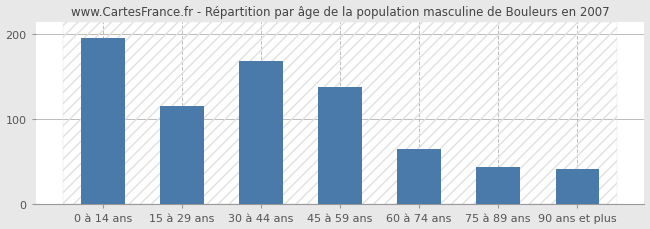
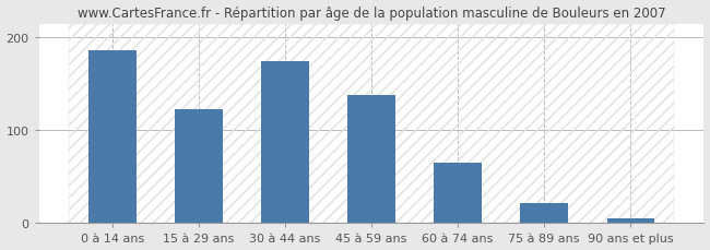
0 à 14 ans: 196 -> 186
15 à 29 ans: 116 -> 123
30 à 44 ans: 168 -> 175
75 à 89 ans: 44 -> 22
90 ans et plus: 42 -> 5
